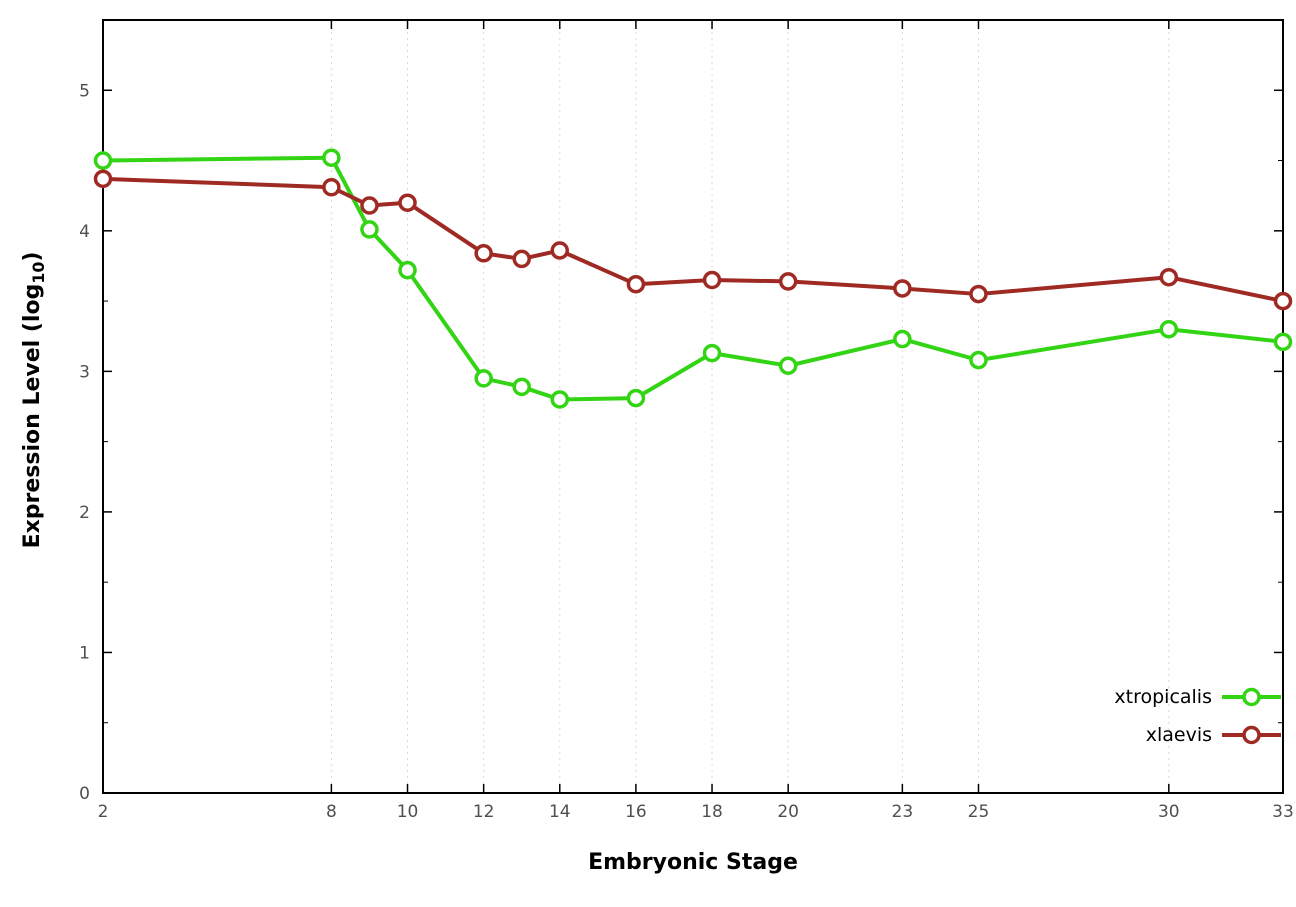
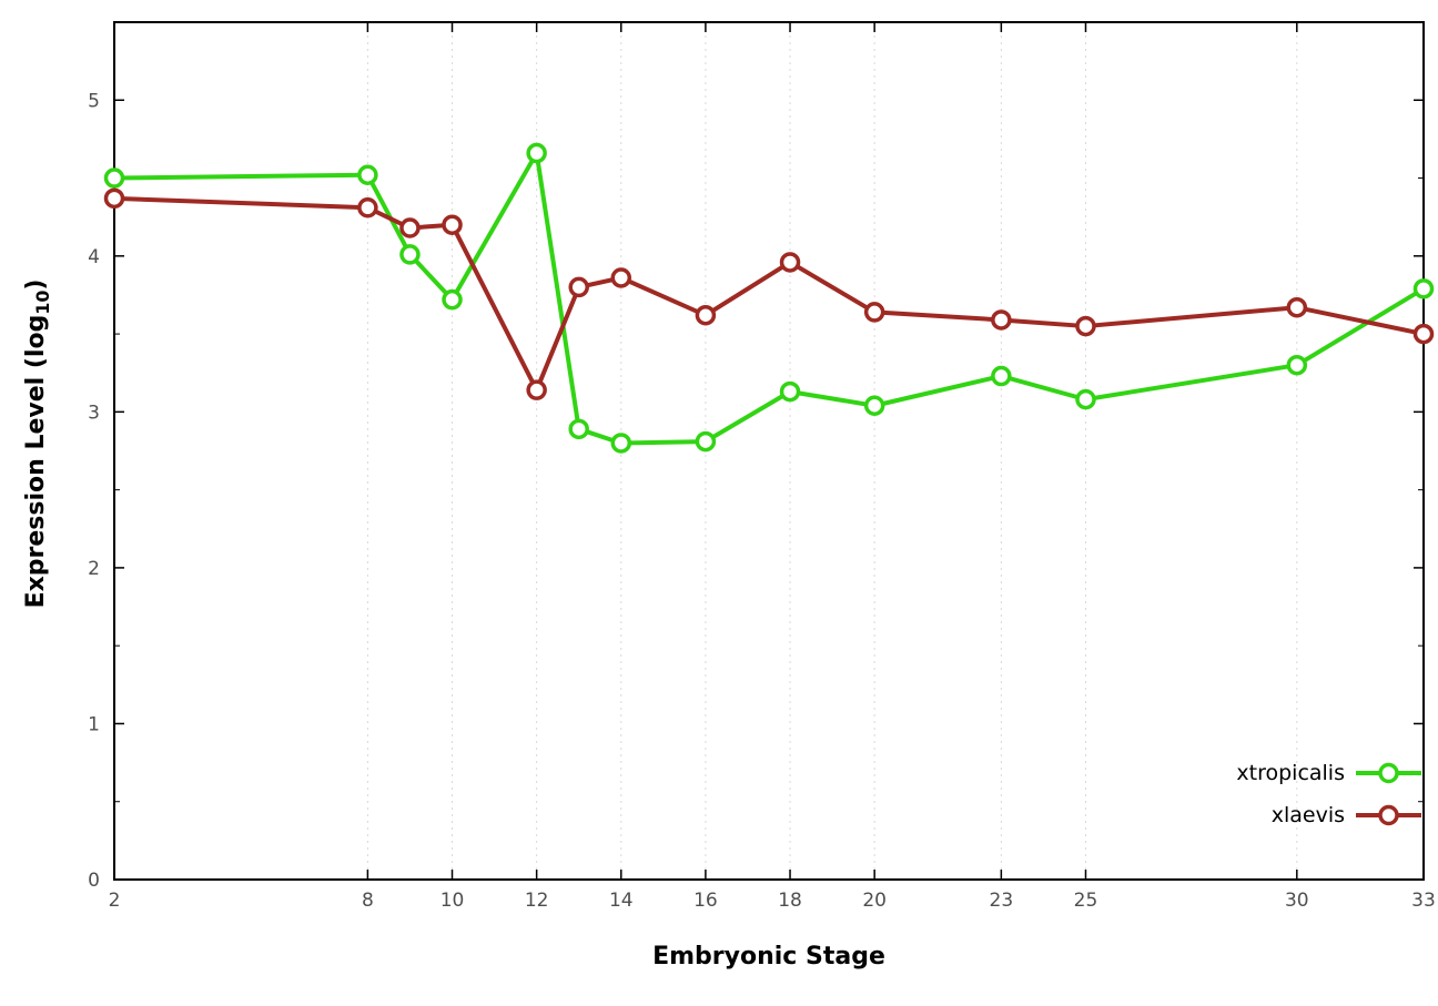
xtropicalis/12: 2.95 -> 4.66
xlaevis/12: 3.84 -> 3.14
xlaevis/18: 3.65 -> 3.96
xtropicalis/33: 3.21 -> 3.79
